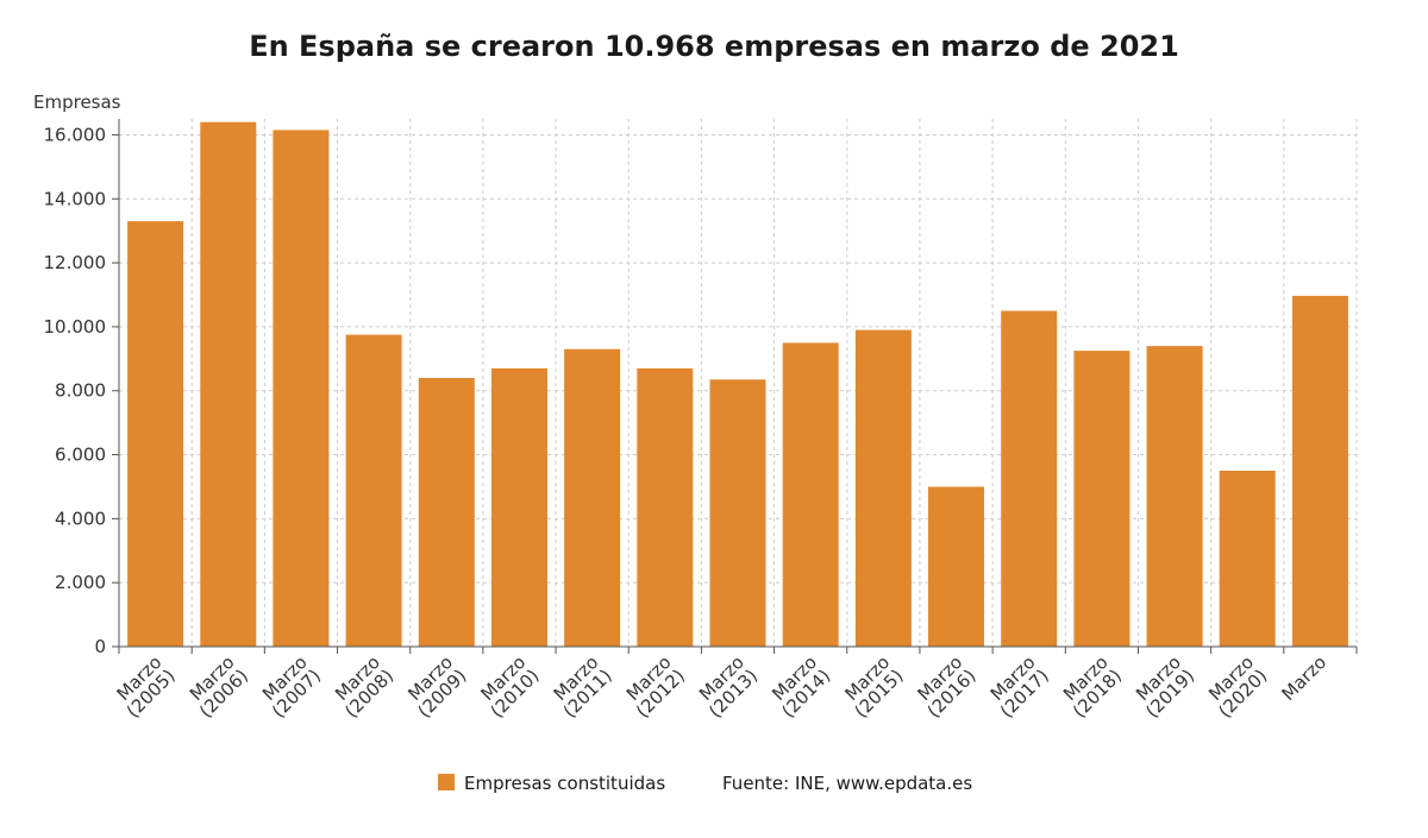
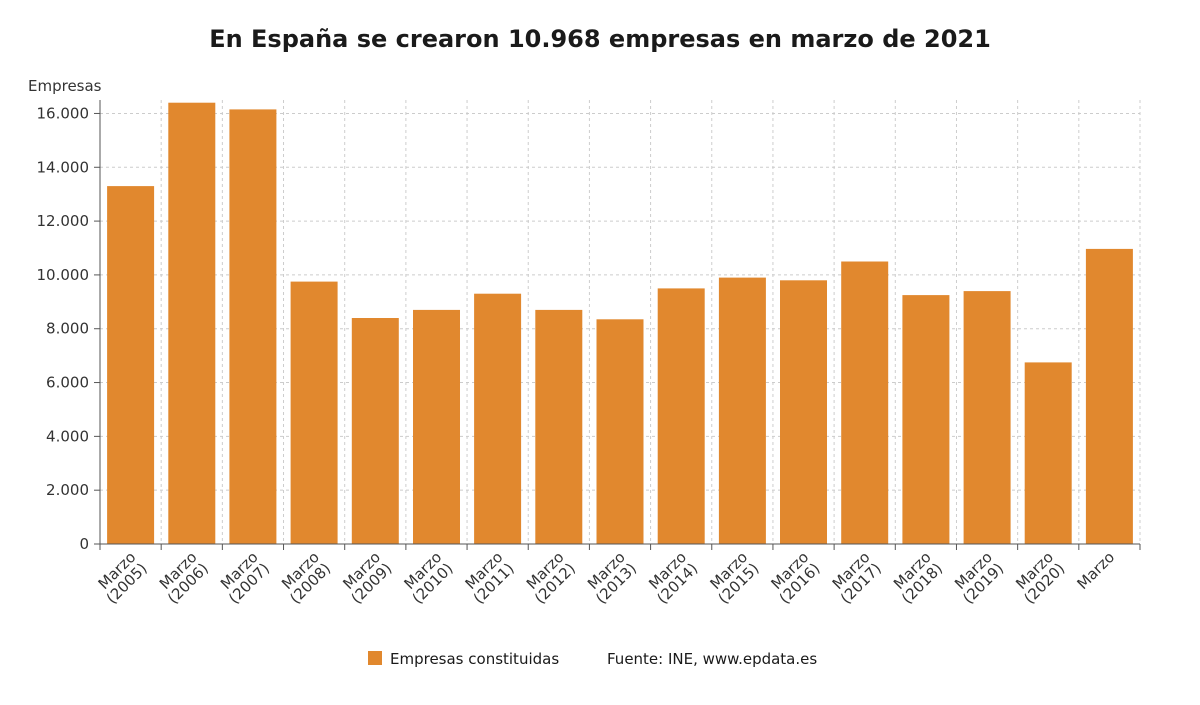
Marzo (2016): 5000 -> 9800
Marzo (2020): 5500 -> 6800
